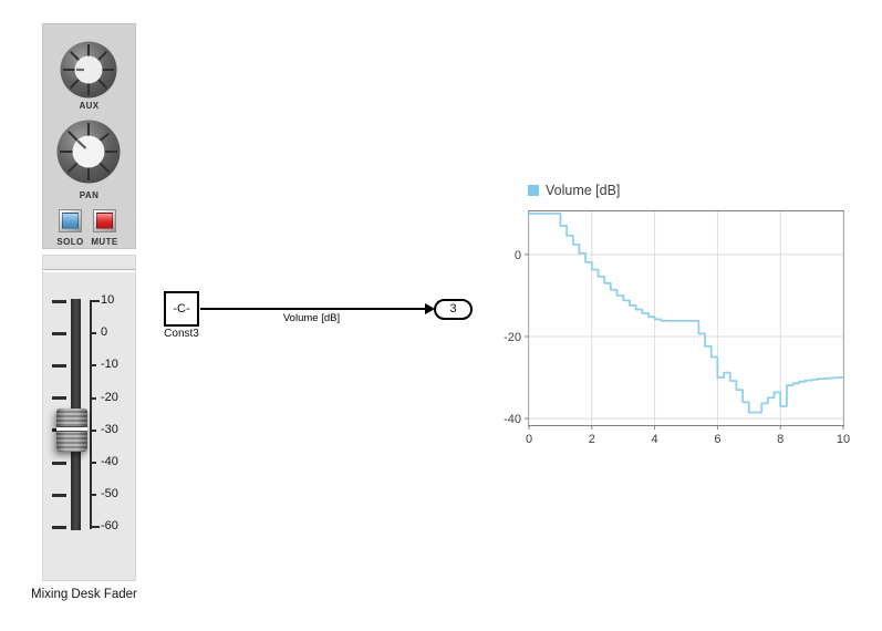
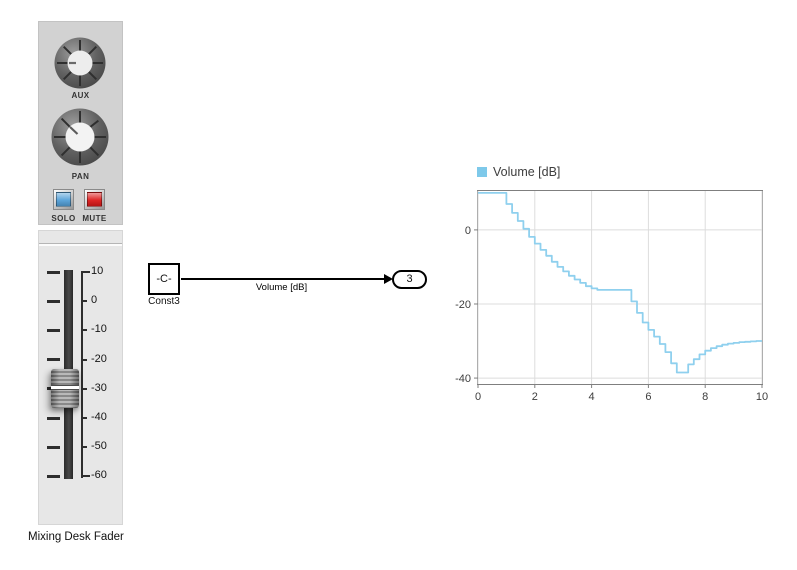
6: -30 -> -27
8: -37 -> -33
